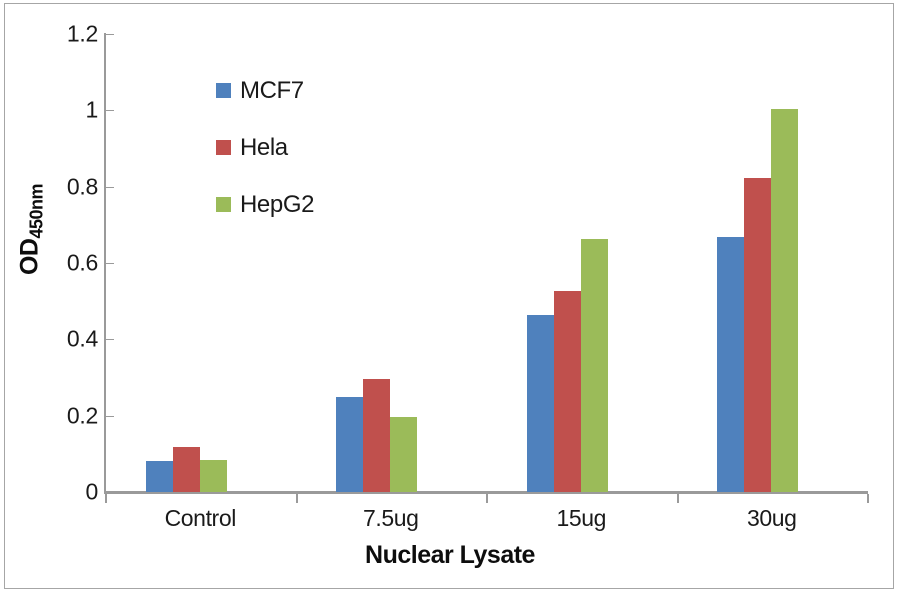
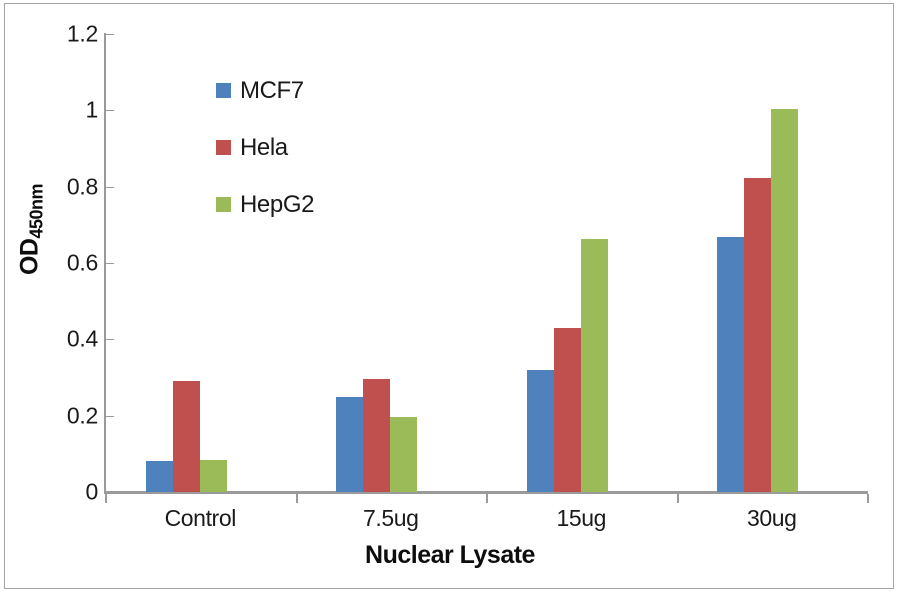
Hela/Control: 0.12 -> 0.29
MCF7/15ug: 0.46 -> 0.32
Hela/15ug: 0.53 -> 0.43
